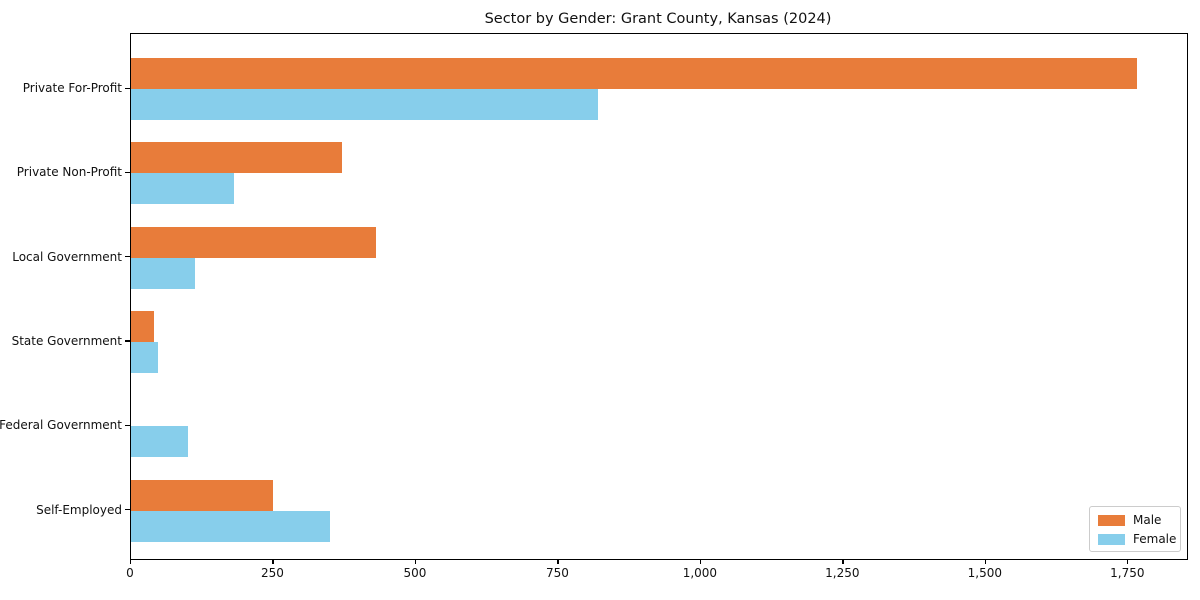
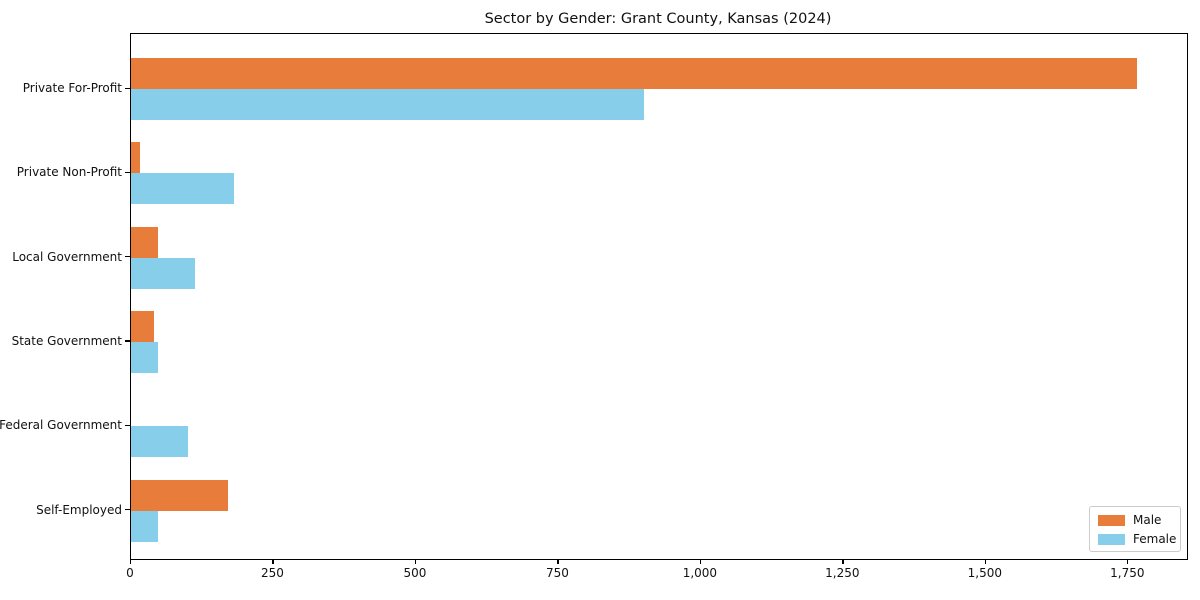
Female/Private For-Profit: 820 -> 900
Male/Private Non-Profit: 370 -> 20
Male/Local Government: 430 -> 50
Male/Self-Employed: 250 -> 170
Female/Self-Employed: 350 -> 50
